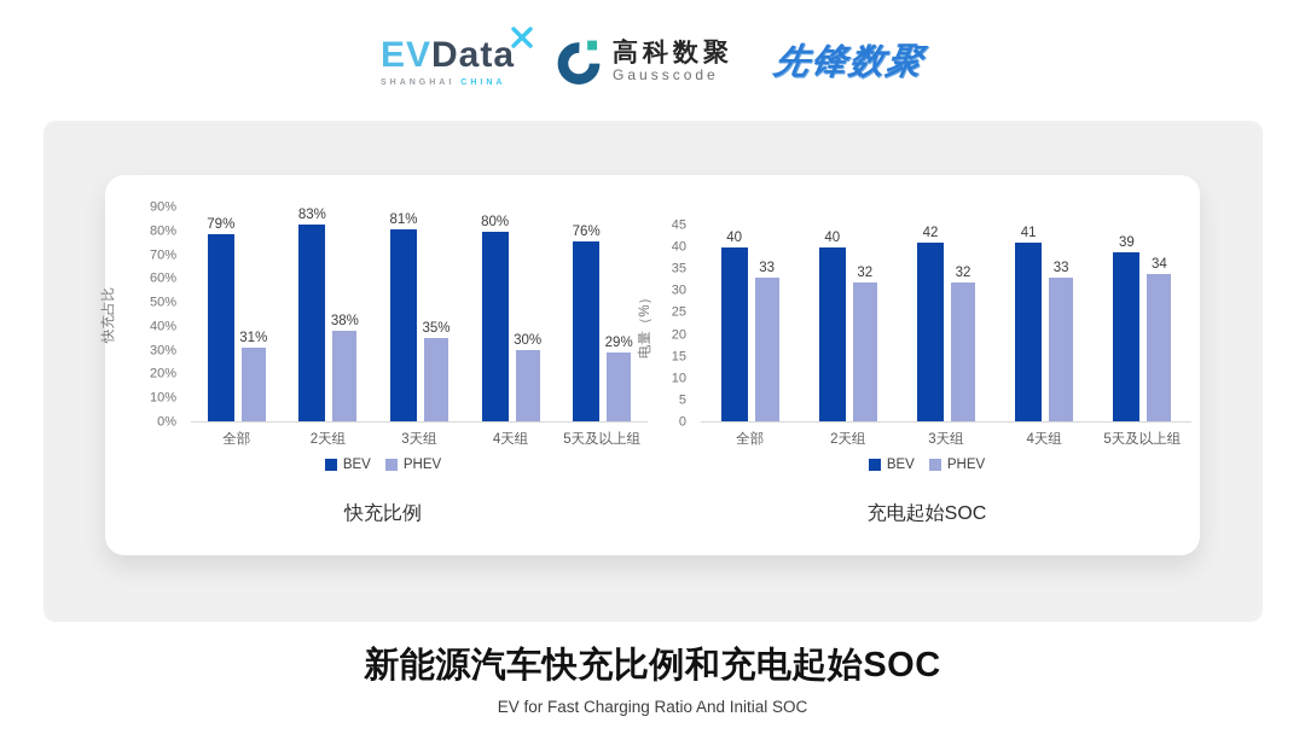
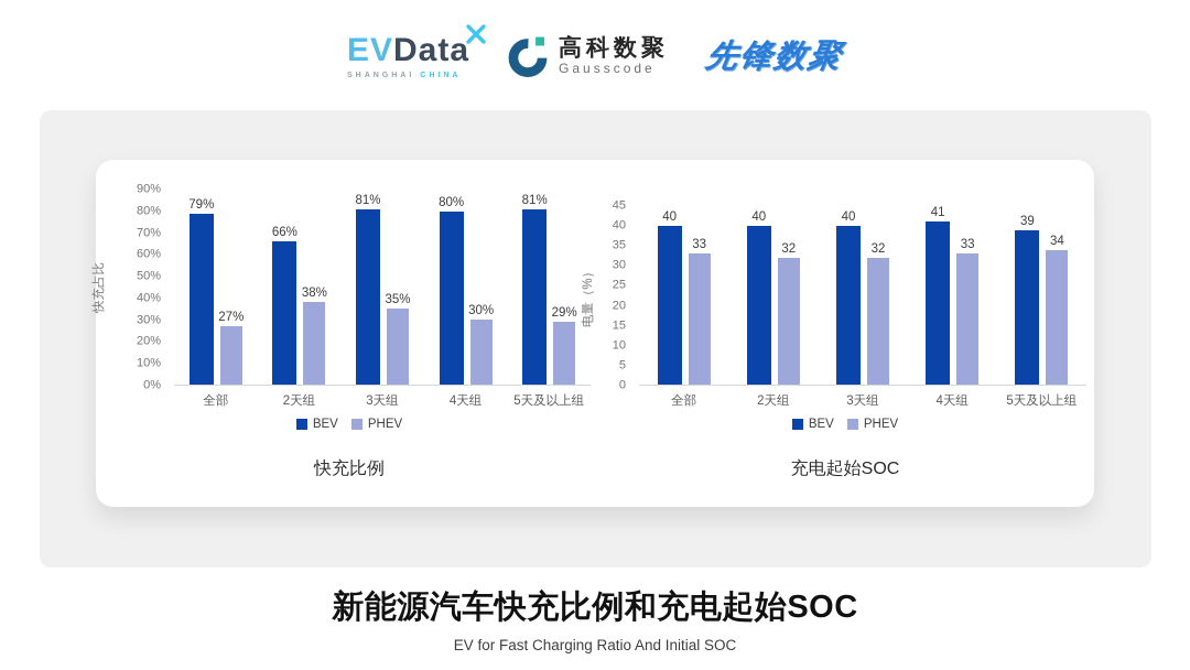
快充比例/PHEV/全部: 31% -> 27%
快充比例/BEV/2天组: 83% -> 66%
快充比例/BEV/5天及以上组: 76% -> 81%
充电起始SOC/BEV/3天组: 42 -> 40
